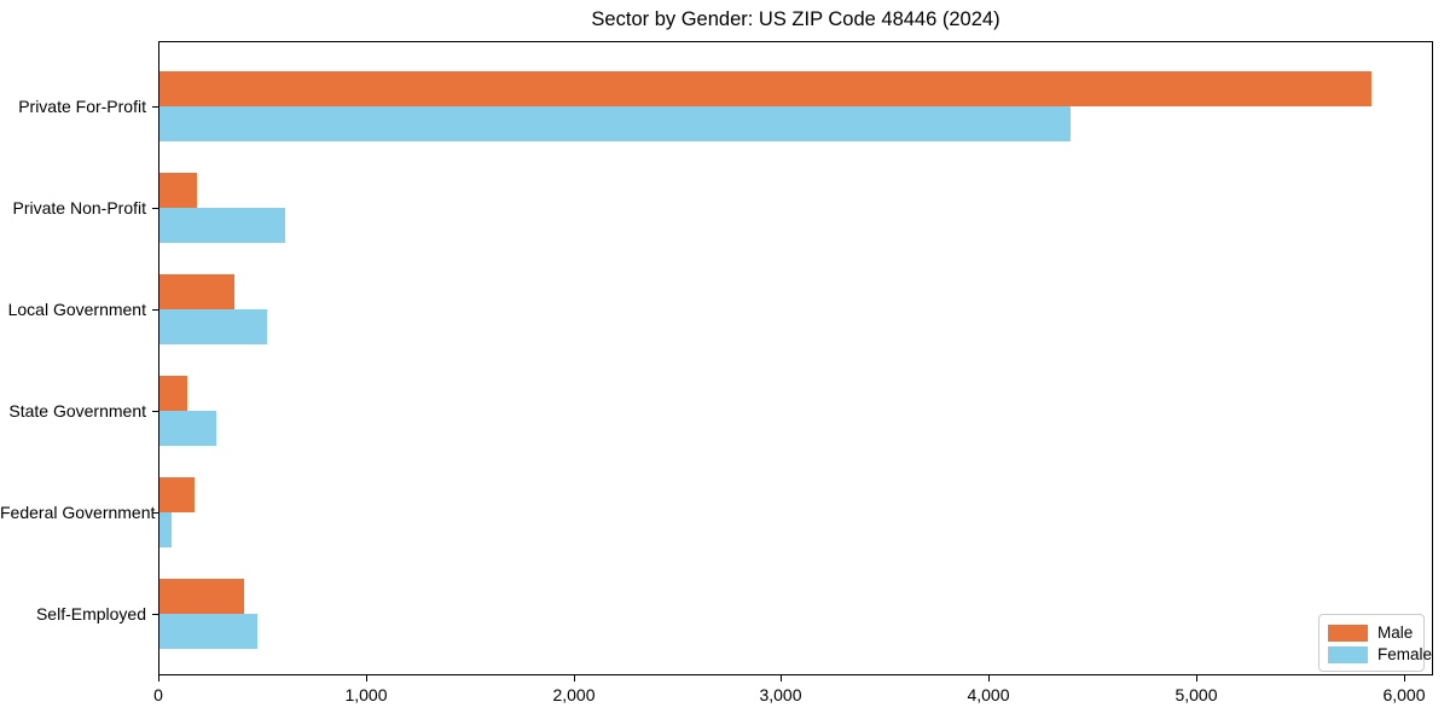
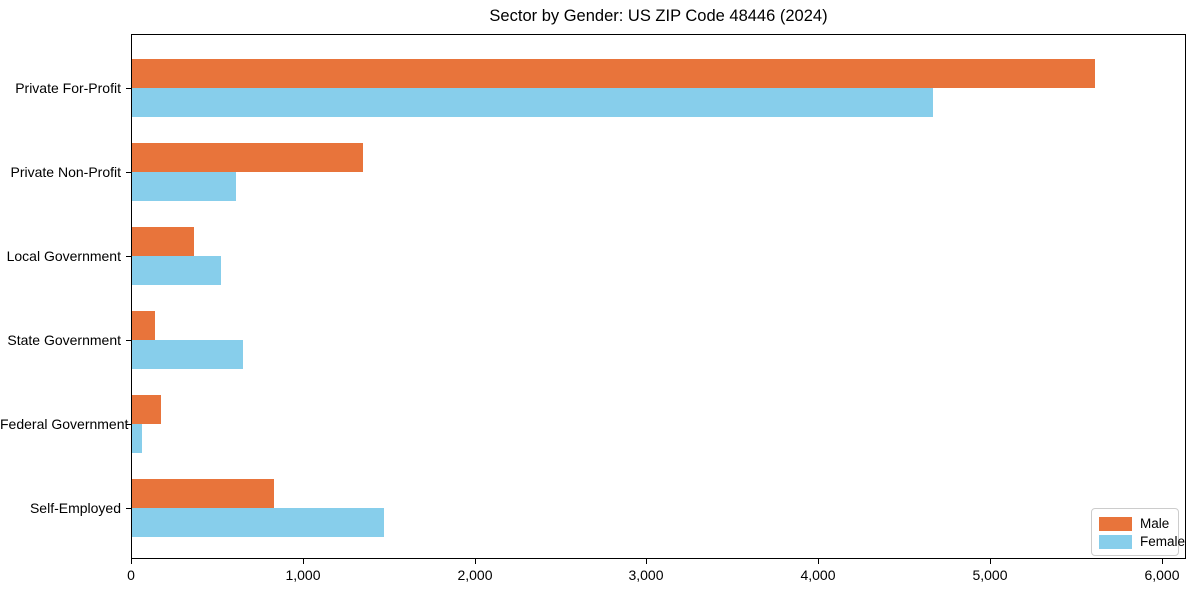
Male/Private For-Profit: 5840 -> 5610
Female/Private For-Profit: 4400 -> 4670
Male/Private Non-Profit: 180 -> 1350
Female/State Government: 280 -> 650
Male/Self-Employed: 420 -> 830
Female/Self-Employed: 480 -> 1470
